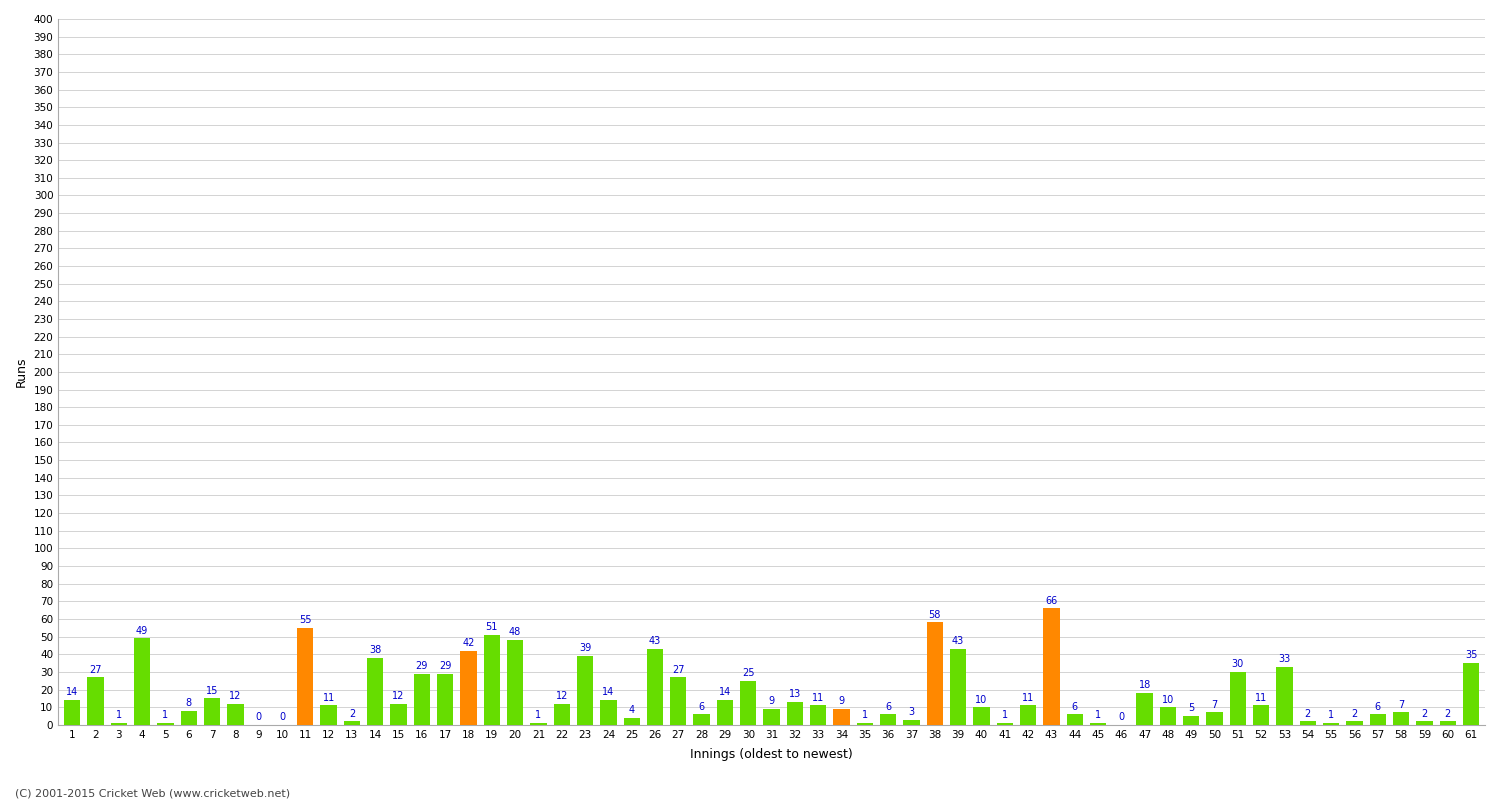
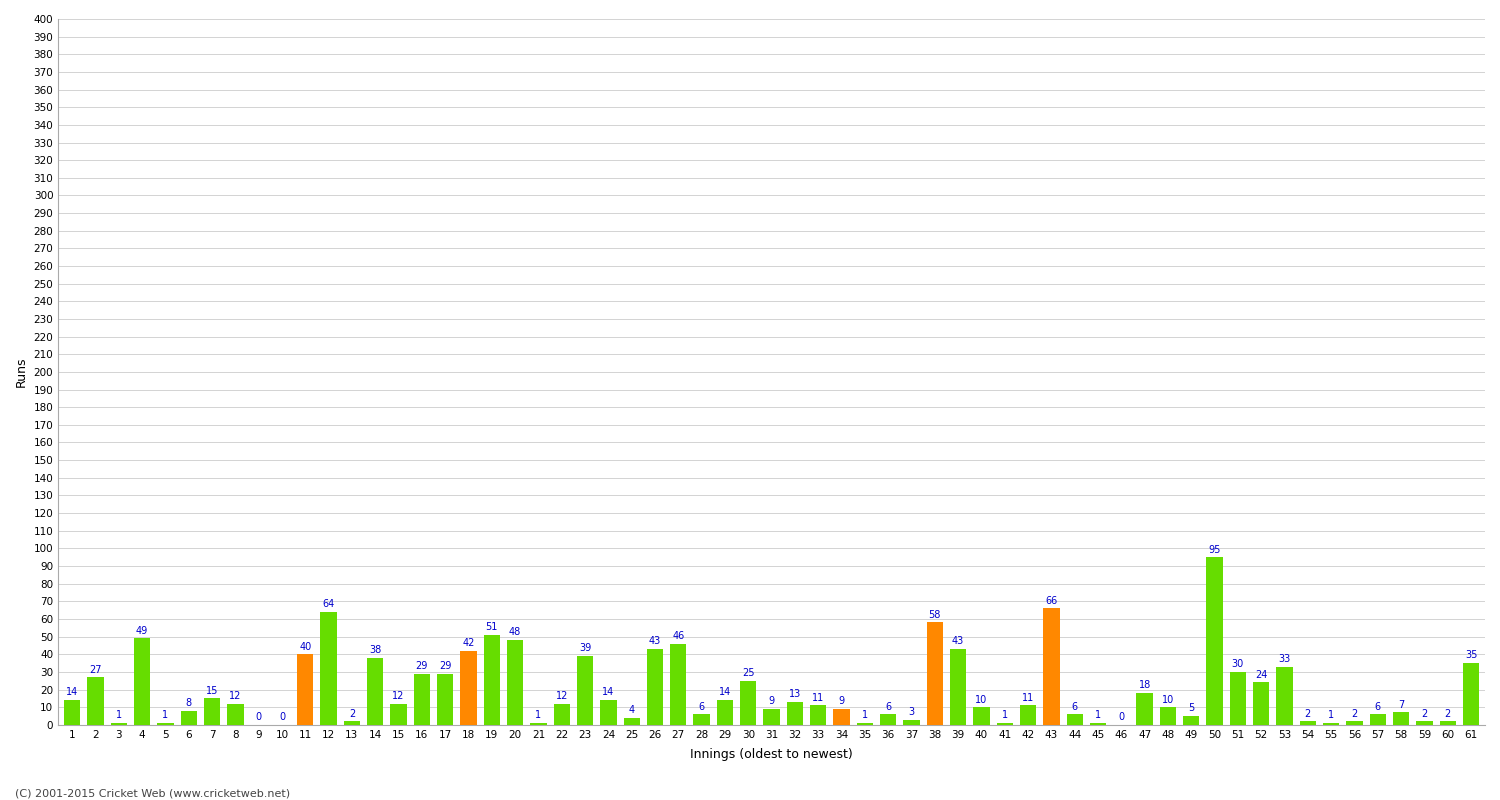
11: 55 -> 40
12: 11 -> 64
27: 27 -> 46
50: 7 -> 95
52: 11 -> 24
